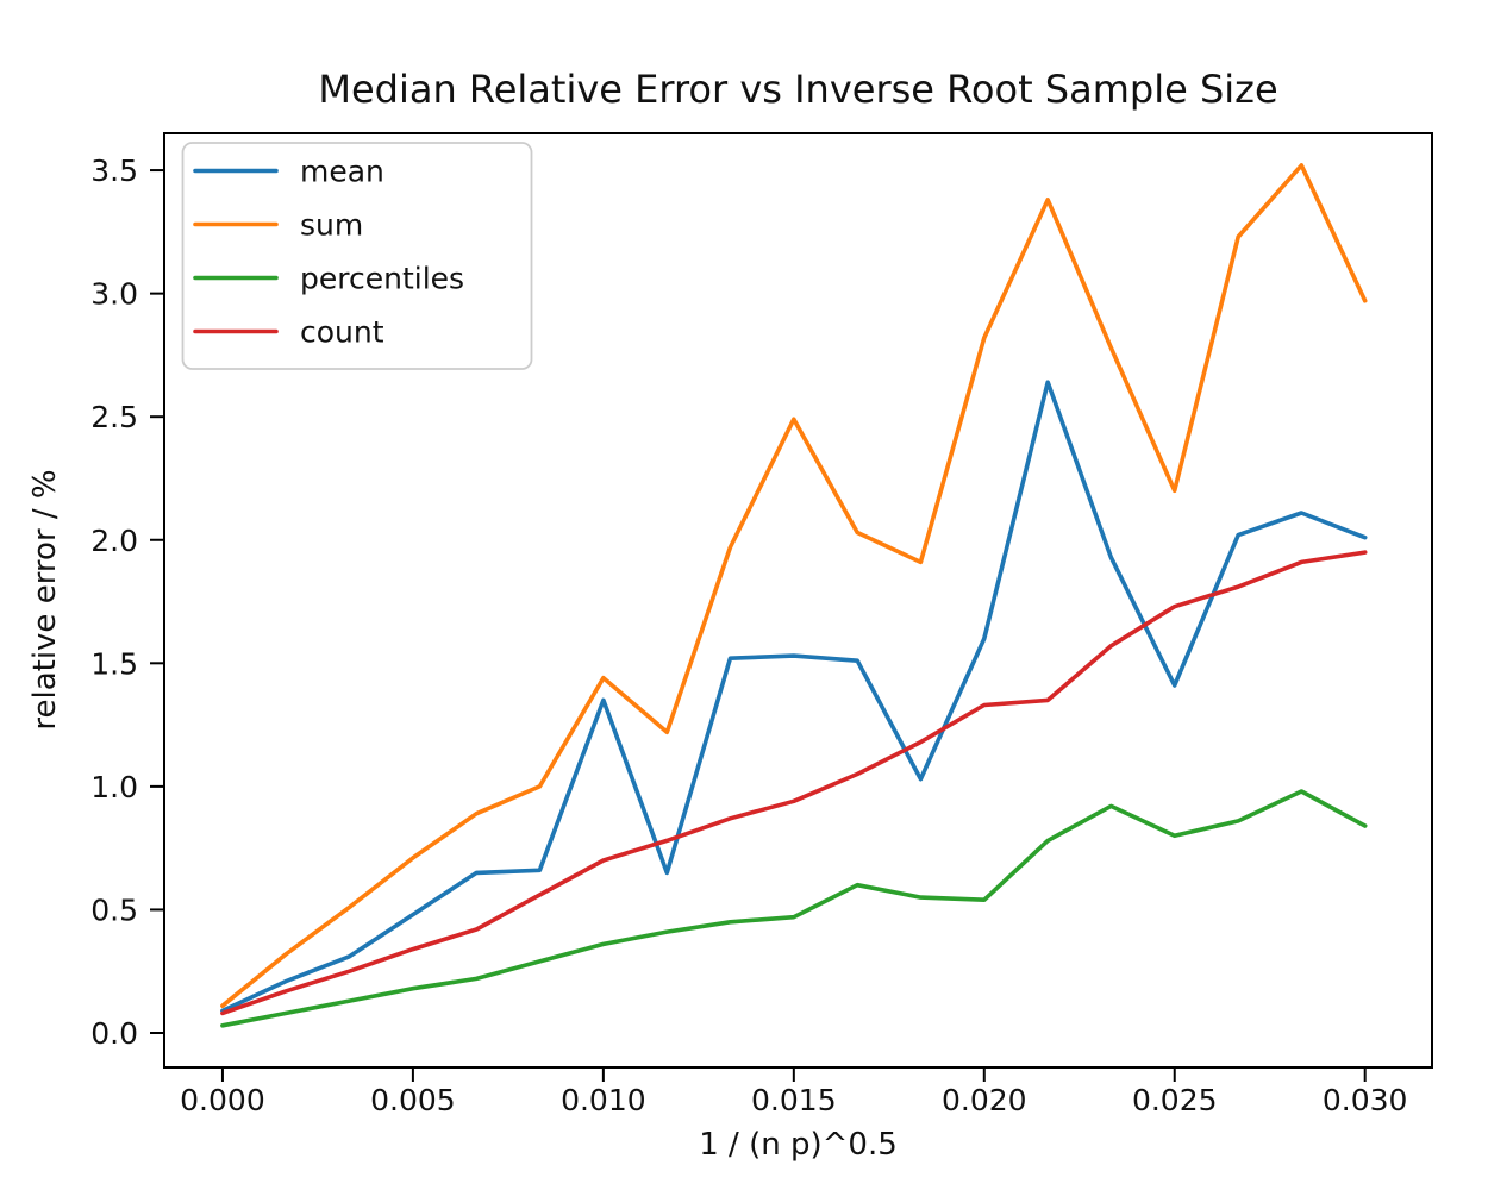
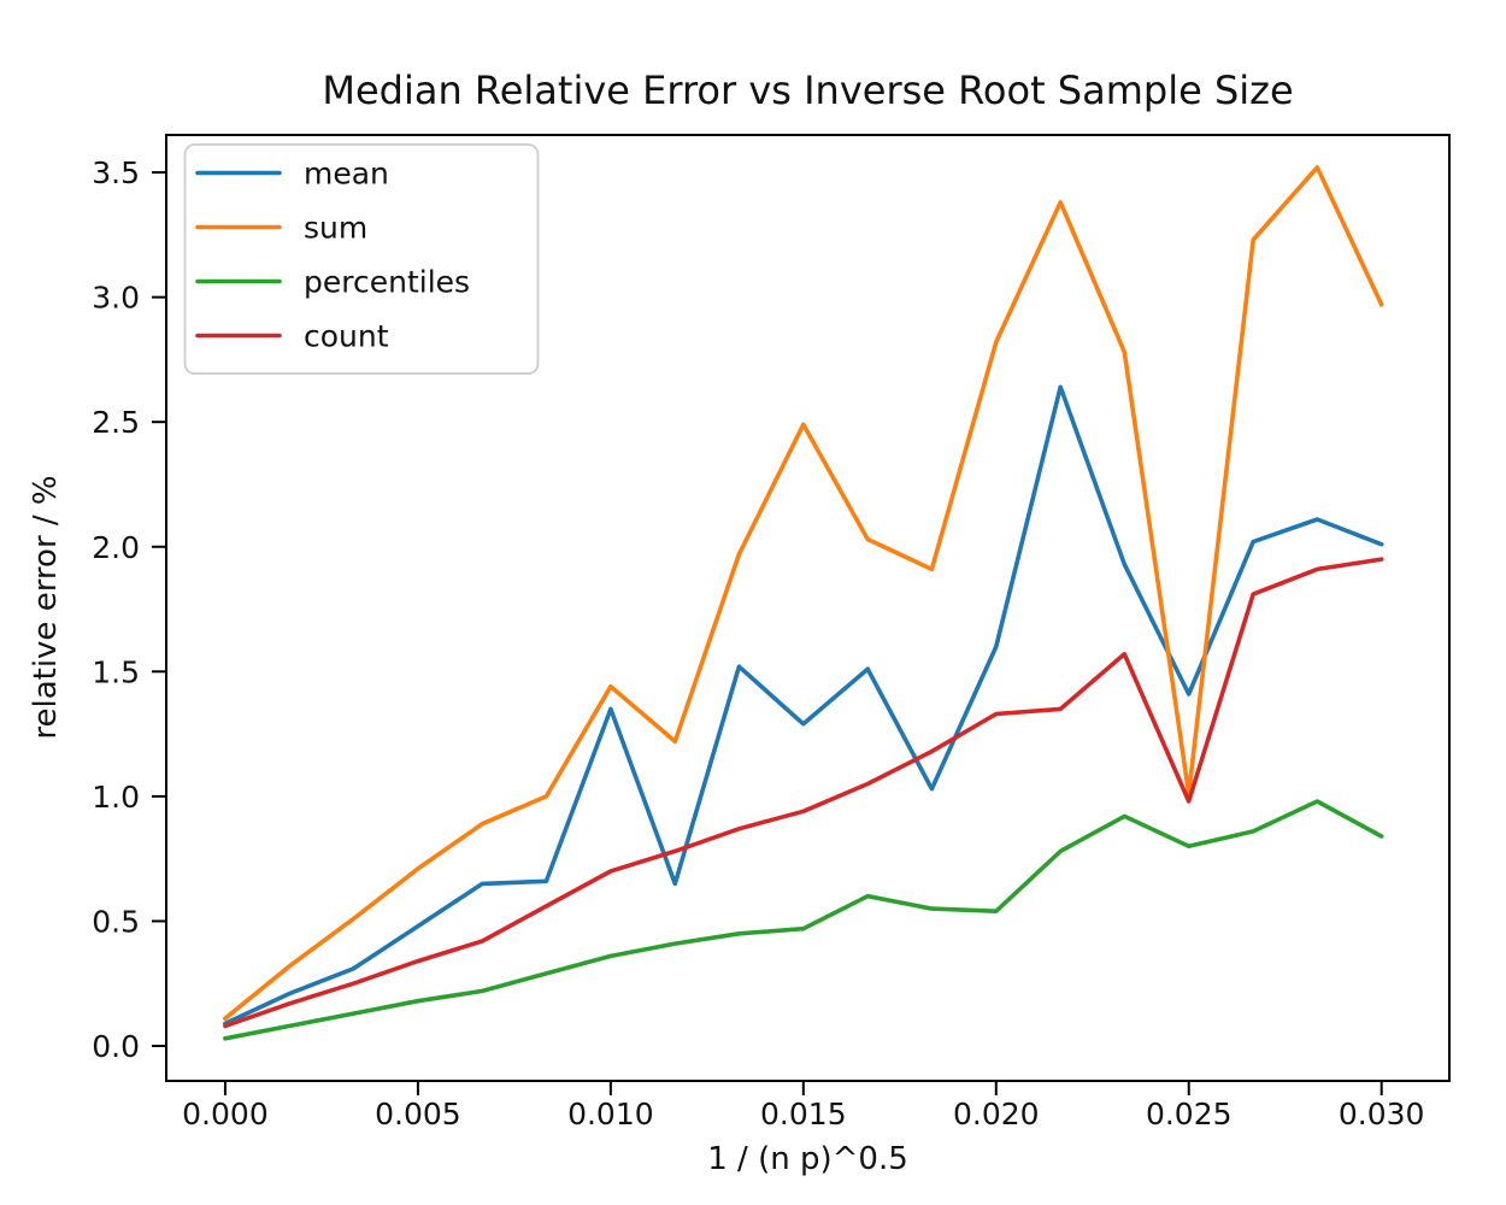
mean/0.015: 1.53 -> 1.29
sum/0.025: 2.20 -> 1.01
count/0.025: 1.73 -> 0.98
